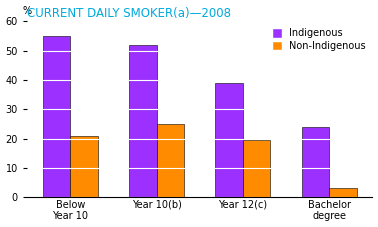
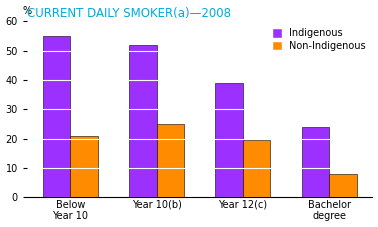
Non-Indigenous/Bachelor degree: 3.0 -> 8.0
